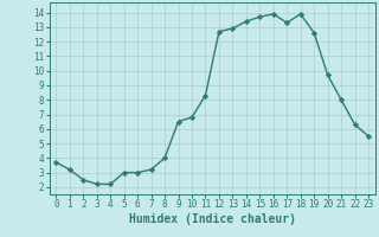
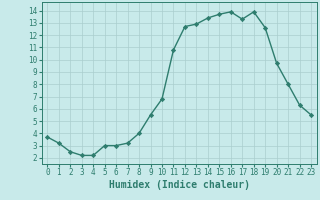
9: 6.5 -> 5.5
11: 8.3 -> 10.8
